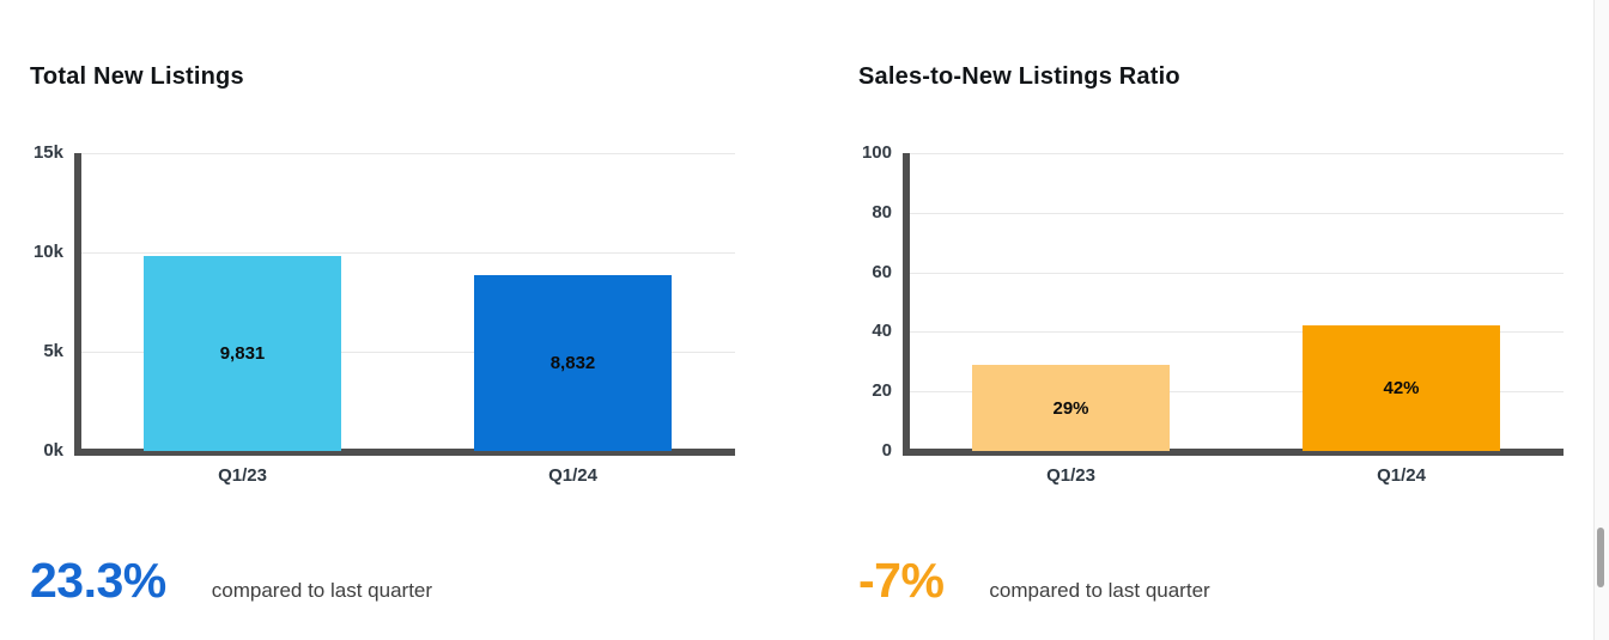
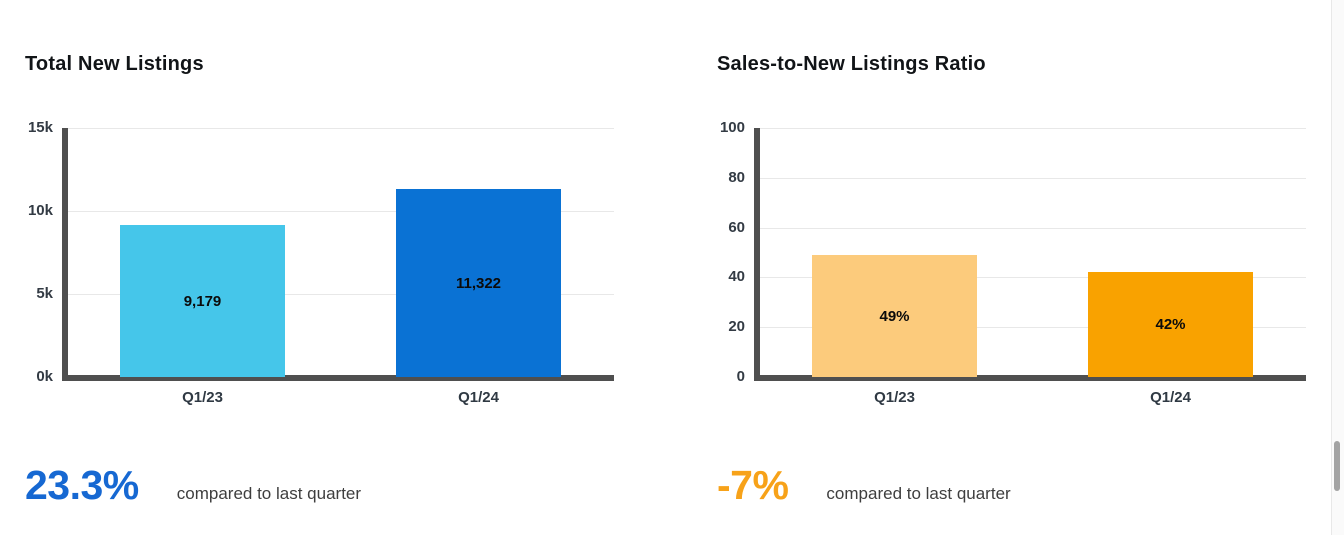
Total New Listings/Q1/23: 9,831 -> 9,179
Total New Listings/Q1/24: 8,832 -> 11,322
Sales-to-New Listings Ratio/Q1/23: 29% -> 49%
